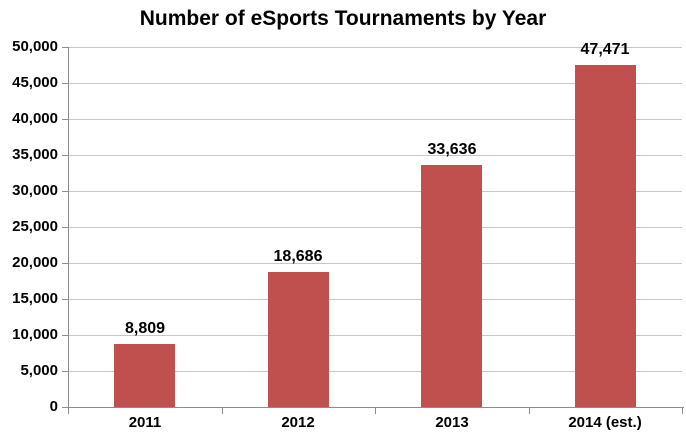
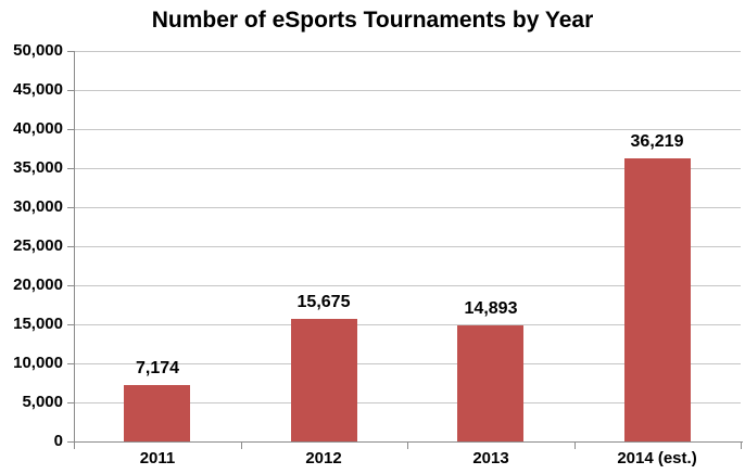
2011: 8,809 -> 7,174
2012: 18,686 -> 15,675
2013: 33,636 -> 14,893
2014 (est.): 47,471 -> 36,219
